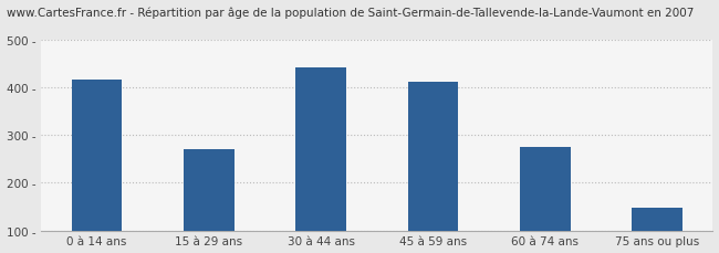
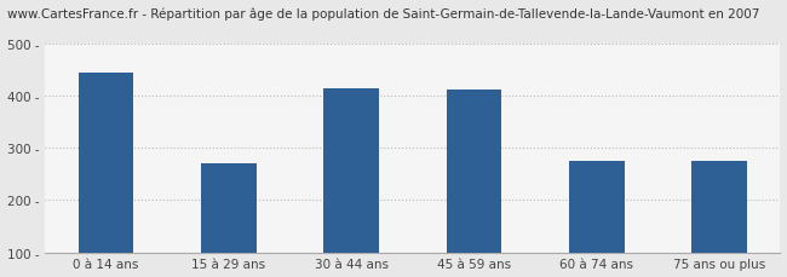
0 à 14 ans: 418 - -> 445 -
30 à 44 ans: 443 - -> 415 -
75 ans ou plus: 148 - -> 275 -
